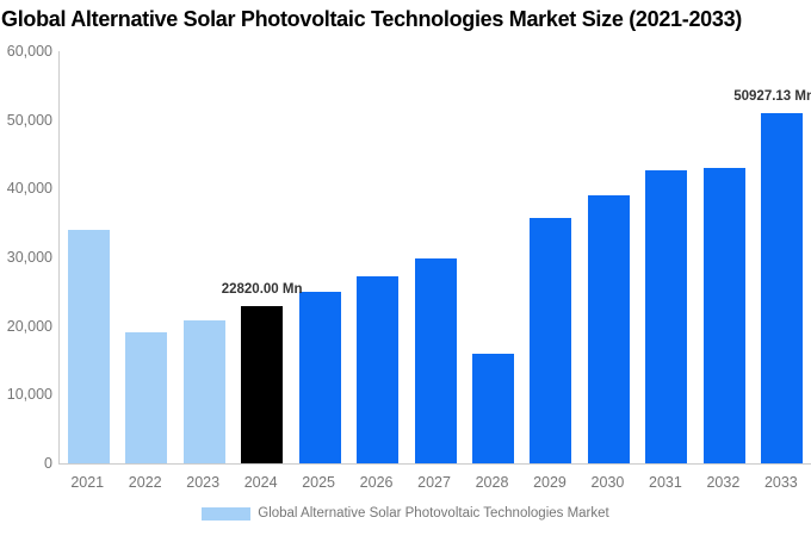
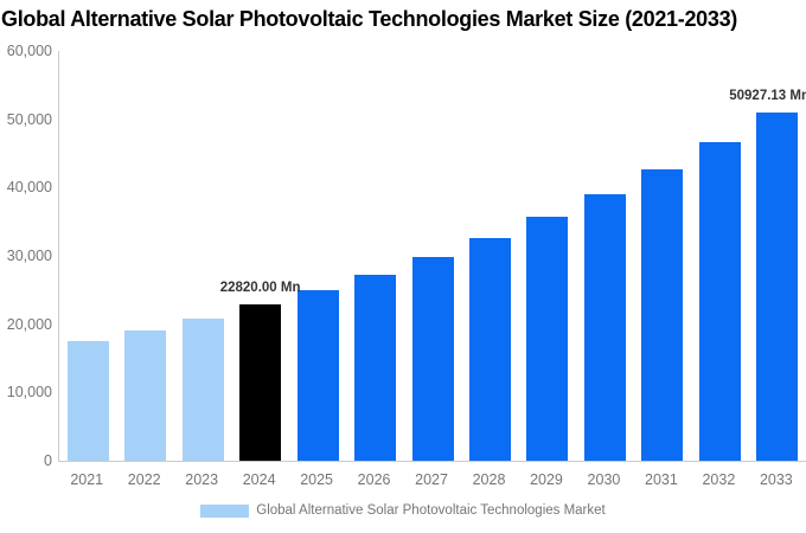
2021: 34000 -> 17000
2028: 16000 -> 33000
2032: 43000 -> 47000
